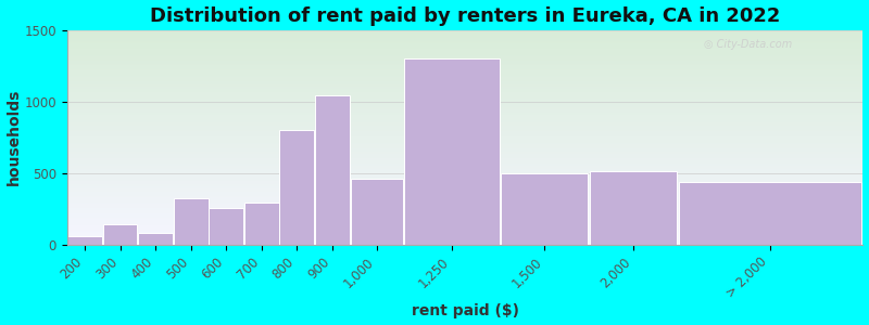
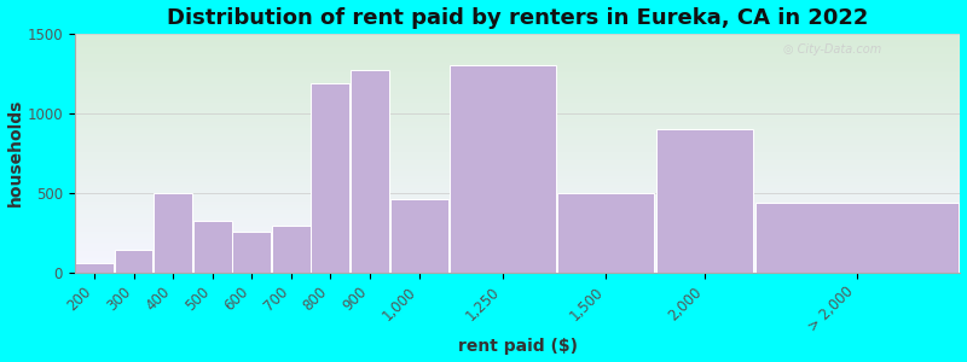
400: 80 -> 500
800: 800 -> 1190
900: 1040 -> 1270
2,000: 520 -> 900
